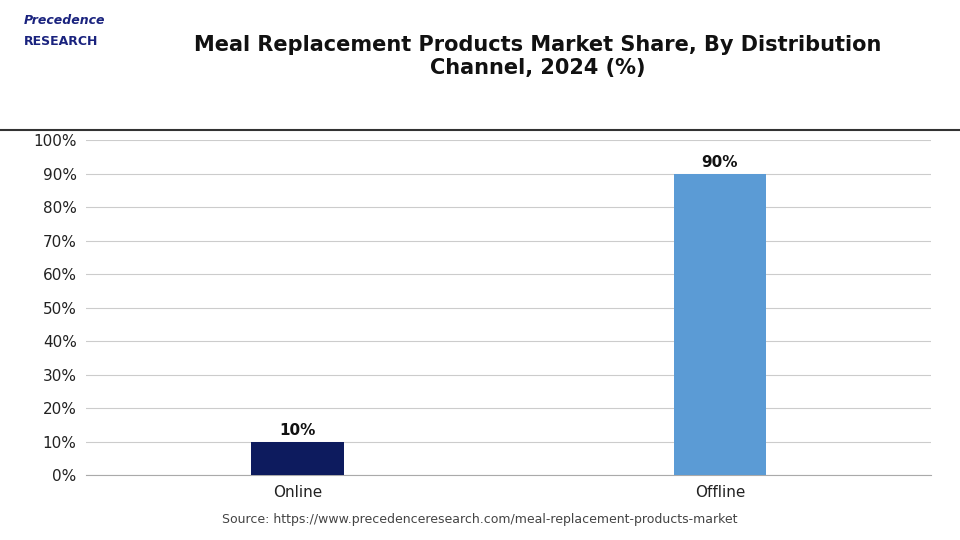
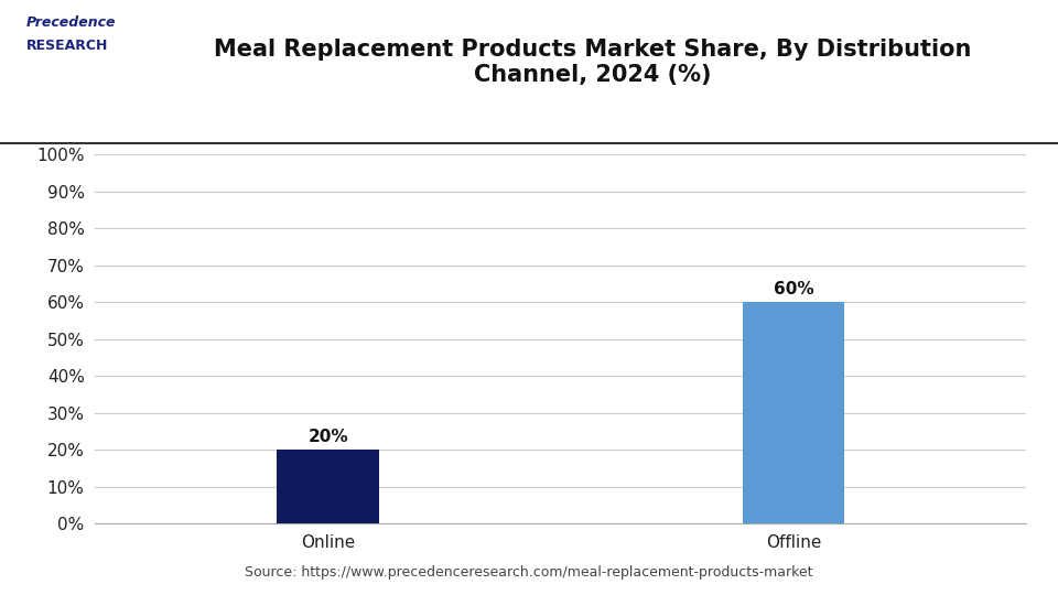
Online: 10% -> 20%
Offline: 90% -> 60%
